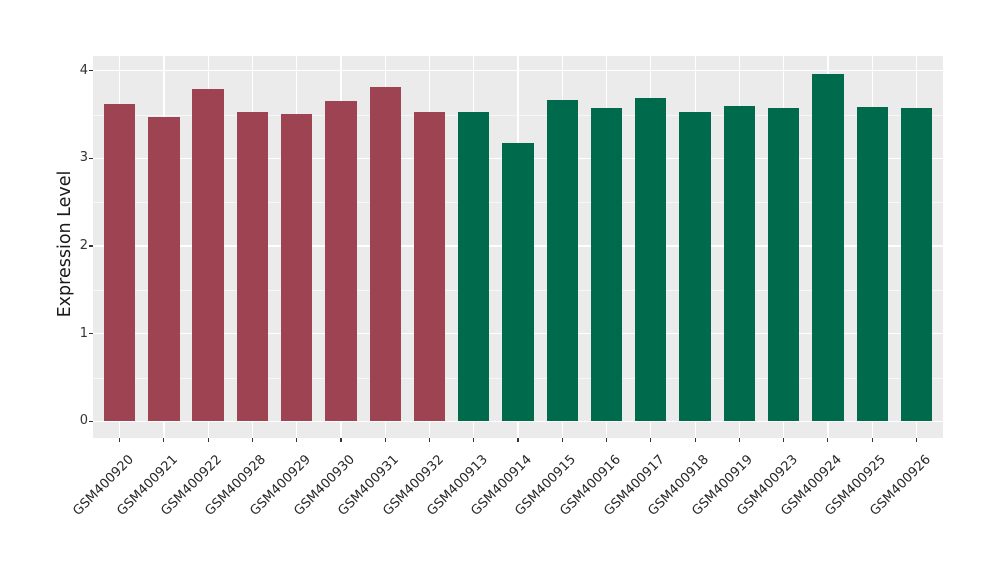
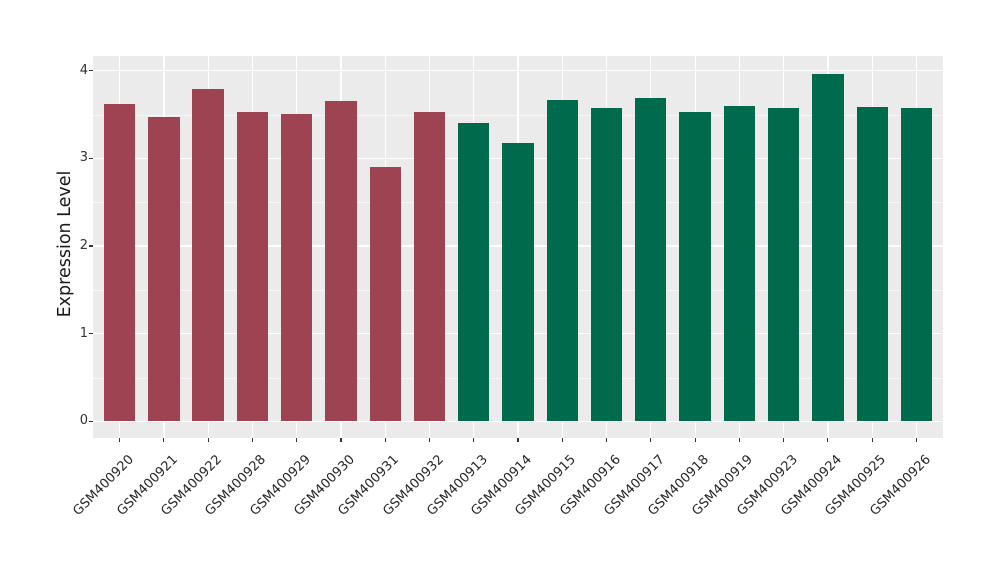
GSM400931: 3.8 -> 2.9
GSM400913: 3.5 -> 3.4
